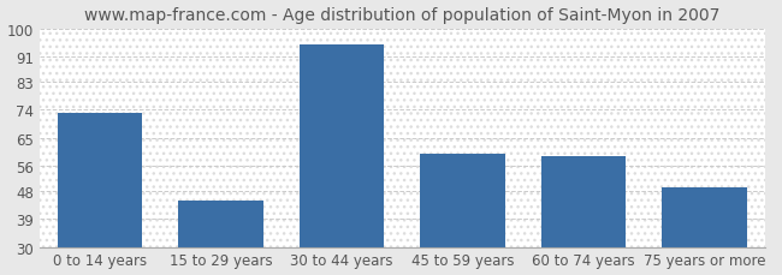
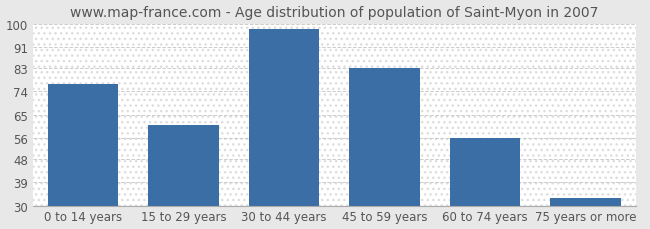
0 to 14 years: 73 -> 77
15 to 29 years: 45 -> 61
30 to 44 years: 95 -> 98
45 to 59 years: 60 -> 83
60 to 74 years: 59 -> 56
75 years or more: 49 -> 33
